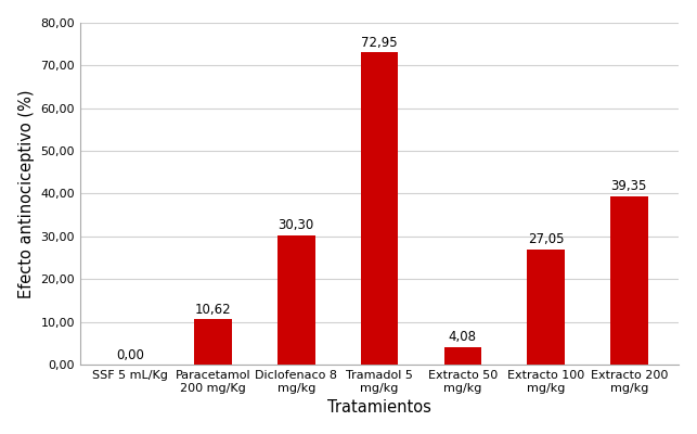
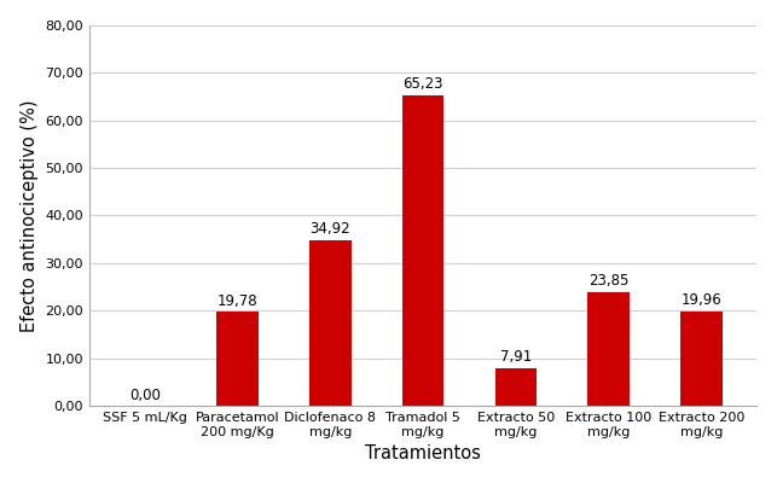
Paracetamol 200 mg/Kg: 10,62 -> 19,78
Diclofenaco 8 mg/kg: 30,30 -> 34,92
Tramadol 5 mg/kg: 72,95 -> 65,23
Extracto 50 mg/kg: 4,08 -> 7,91
Extracto 100 mg/kg: 27,05 -> 23,85
Extracto 200 mg/kg: 39,35 -> 19,96
